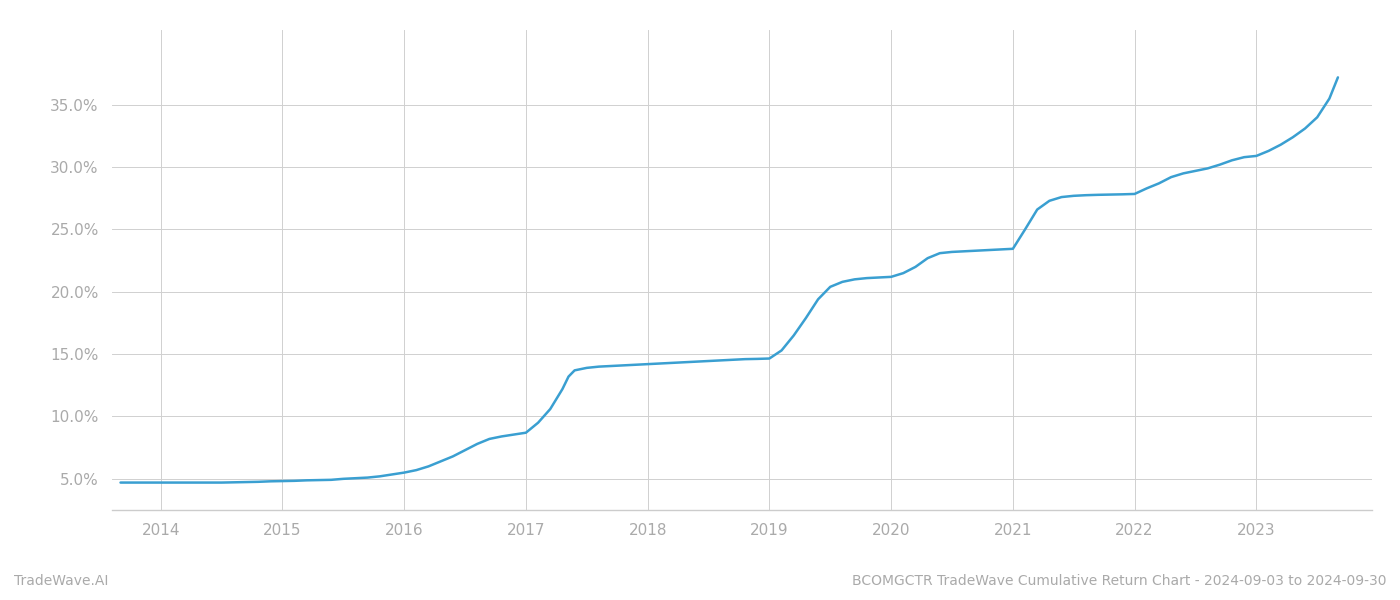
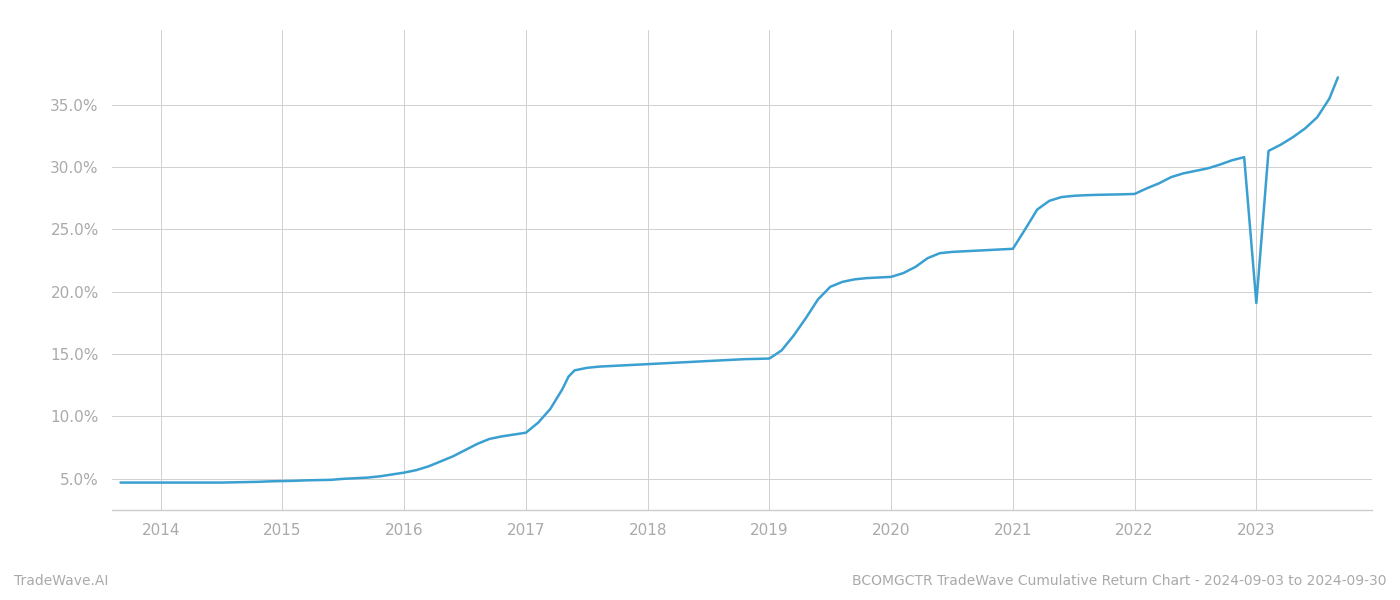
2023: 30.9% -> 19.1%
